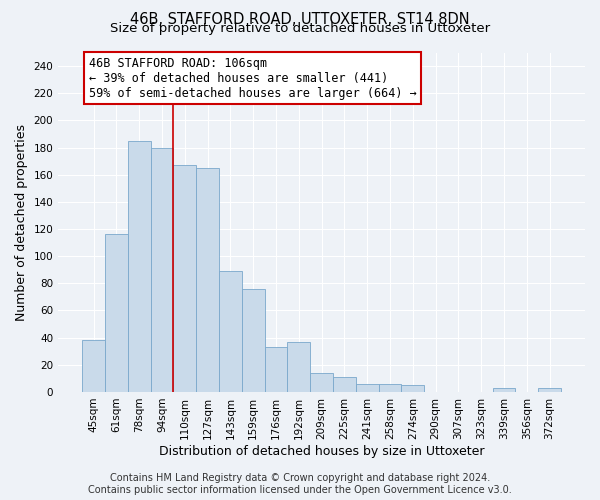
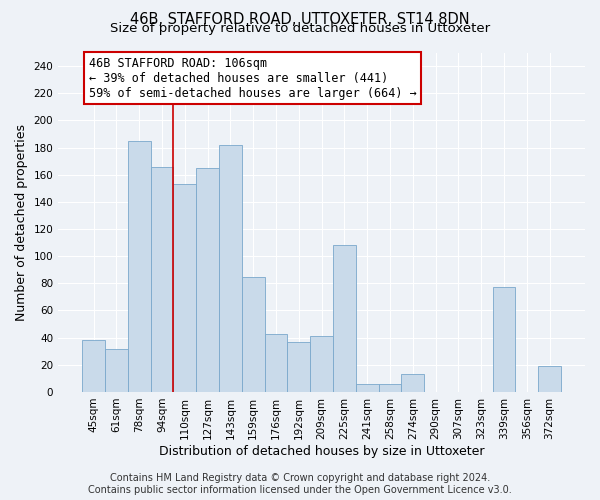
61sqm: 116 -> 32
94sqm: 180 -> 166
110sqm: 167 -> 153
143sqm: 89 -> 182
159sqm: 76 -> 85
176sqm: 33 -> 43
209sqm: 14 -> 41
225sqm: 11 -> 108
274sqm: 5 -> 13
339sqm: 3 -> 77
372sqm: 3 -> 19
